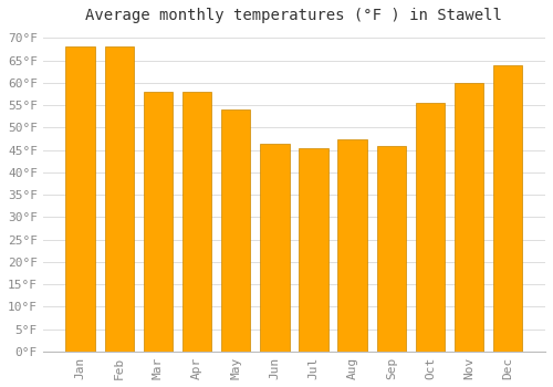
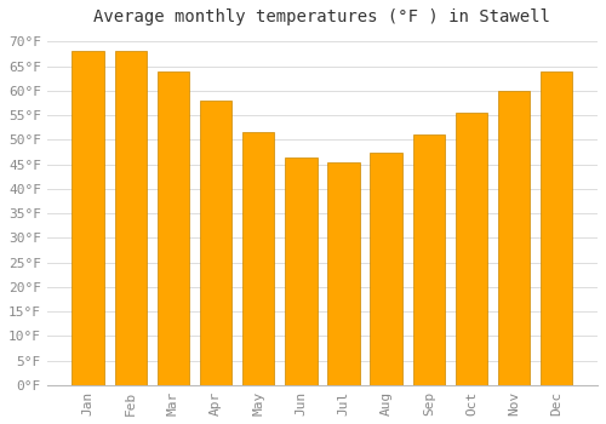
Mar: 58.0°F -> 64.0°F
May: 54.0°F -> 51.5°F
Sep: 46.0°F -> 51.0°F
